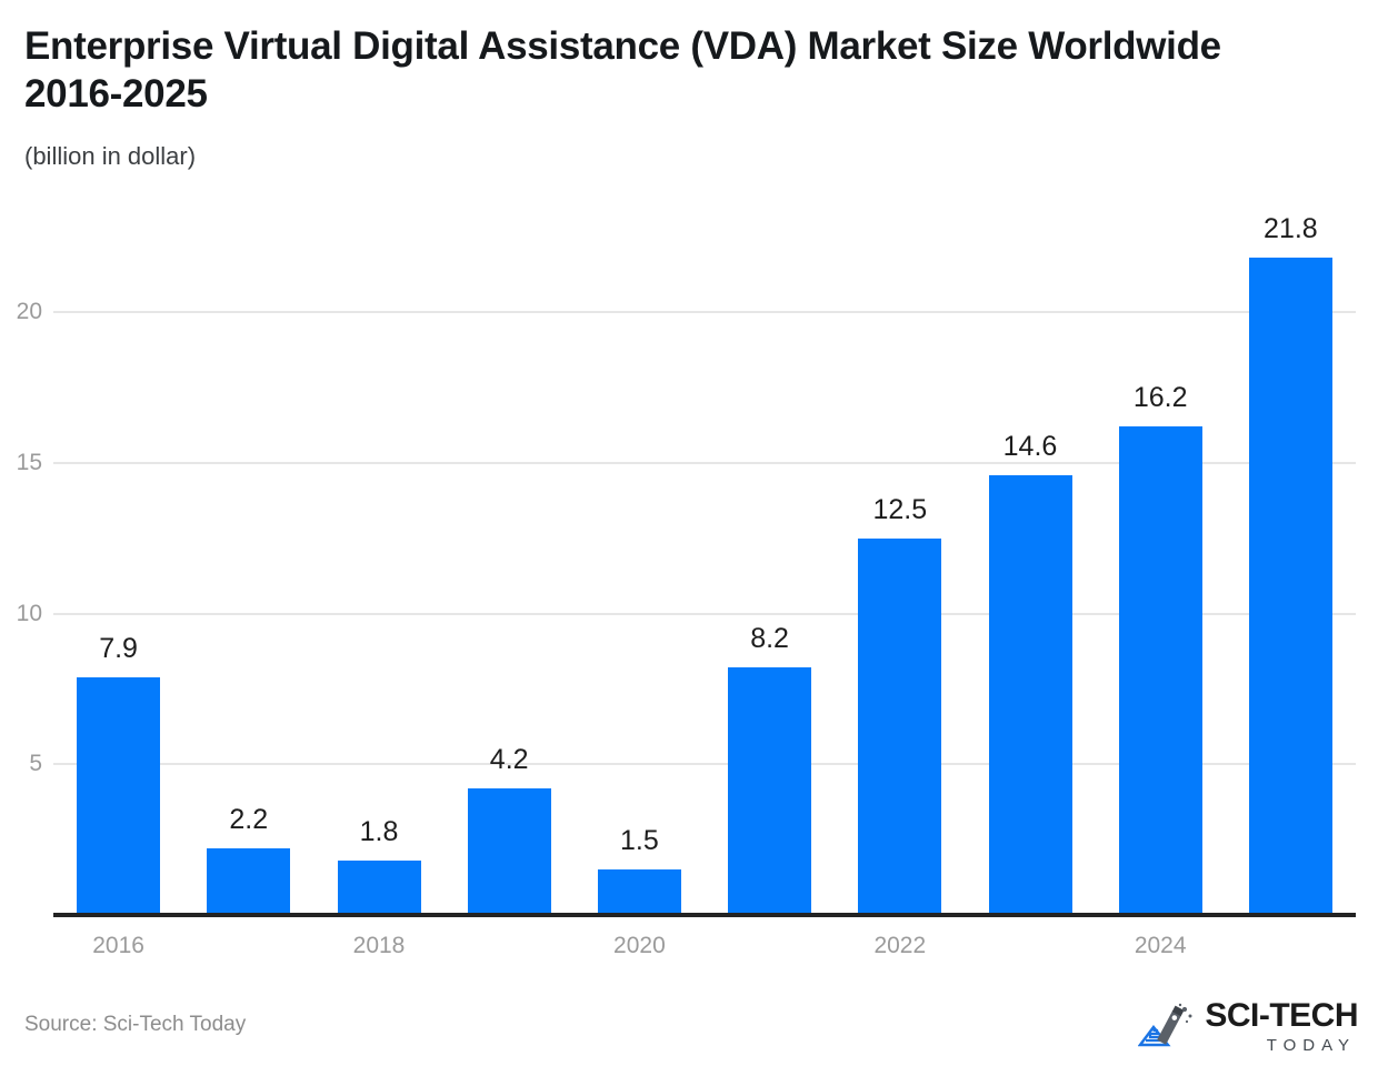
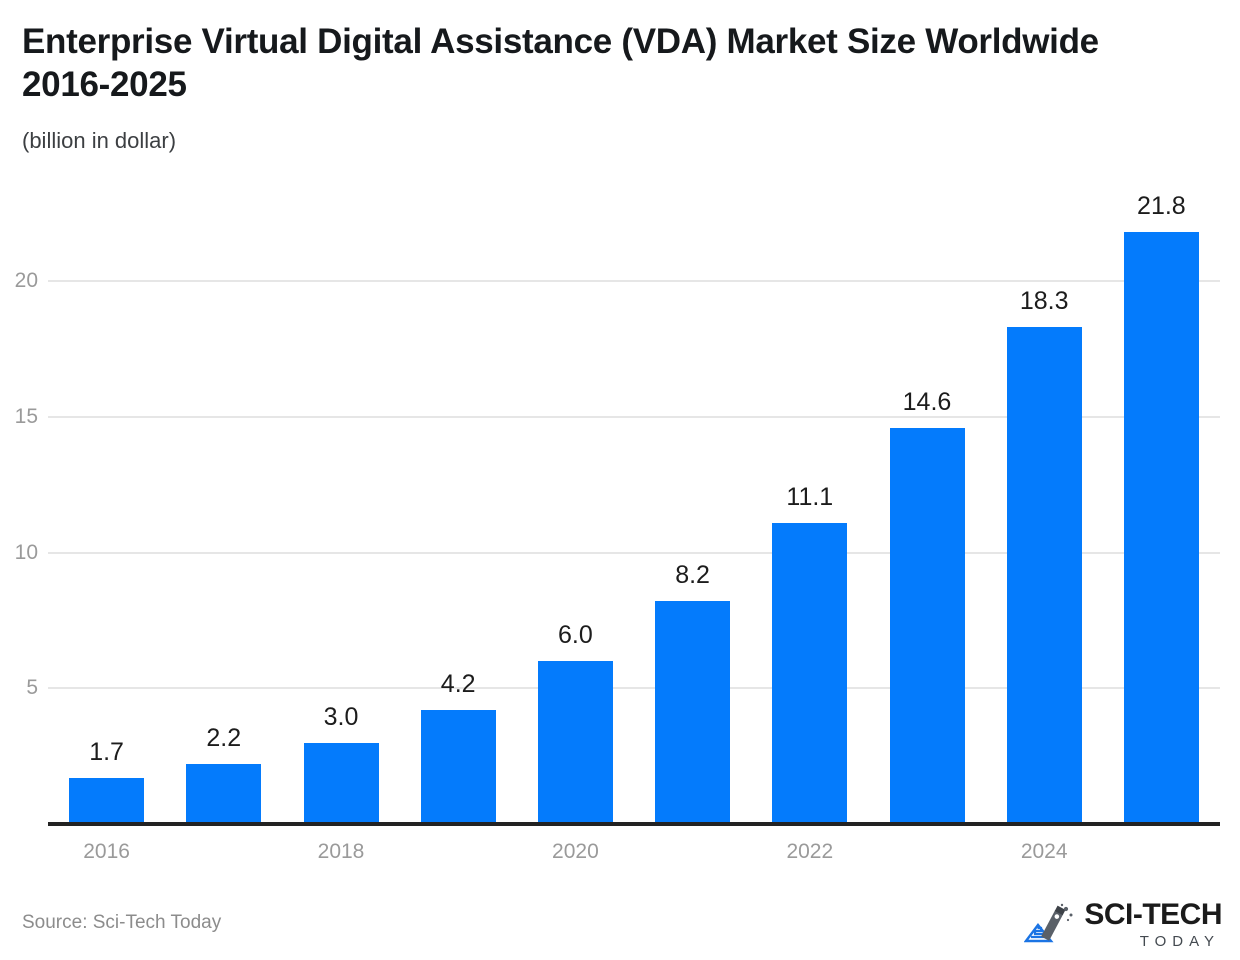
2016: 7.9 -> 1.7
2018: 1.8 -> 3.0
2020: 1.5 -> 6.0
2022: 12.5 -> 11.1
2024: 16.2 -> 18.3
